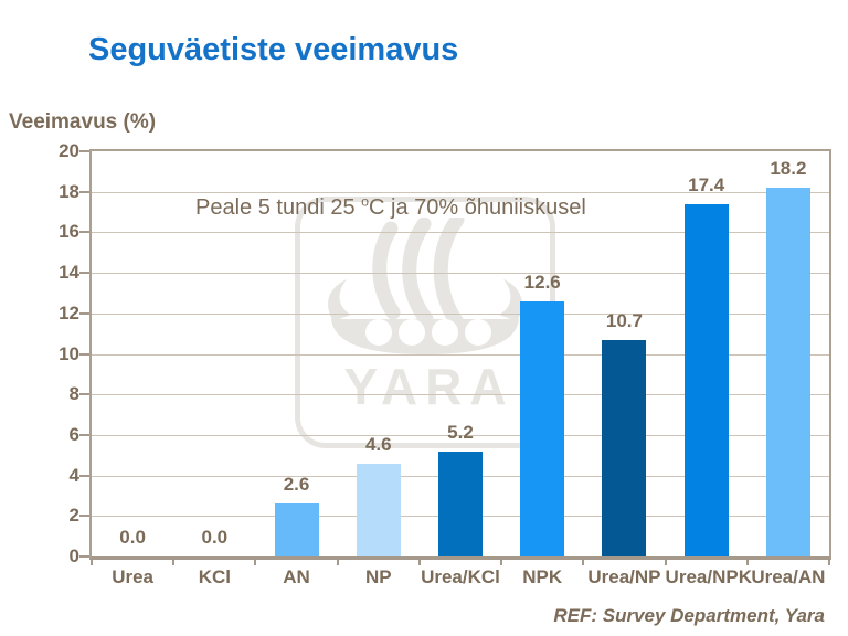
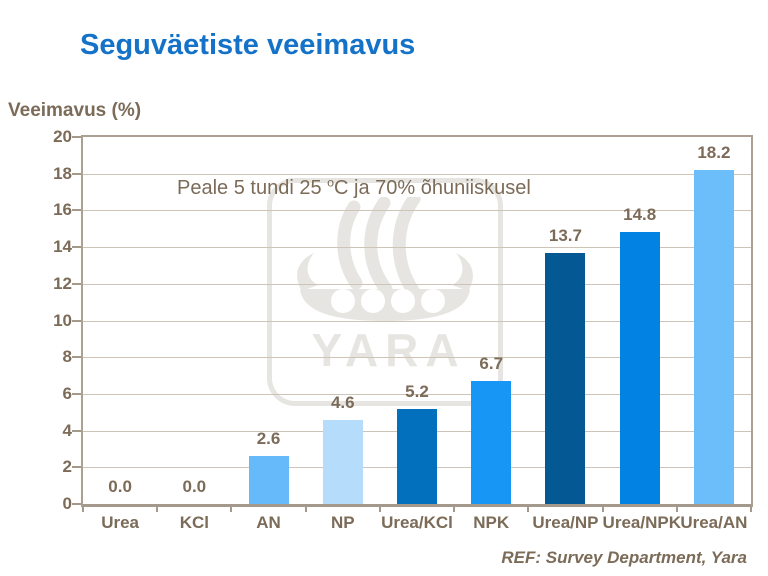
NPK: 12.6 -> 6.7
Urea/NP: 10.7 -> 13.7
Urea/NPK: 17.4 -> 14.8
